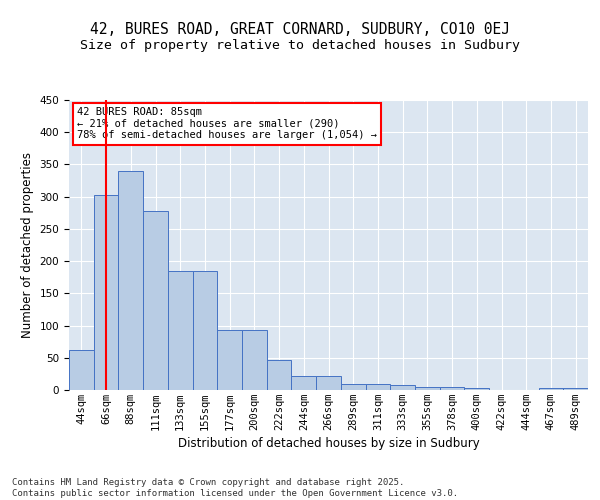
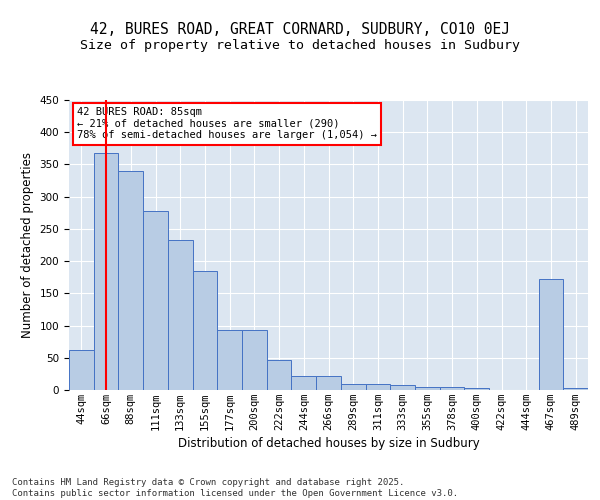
66sqm: 303 -> 368
133sqm: 185 -> 232
467sqm: 3 -> 172
